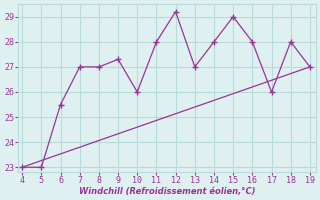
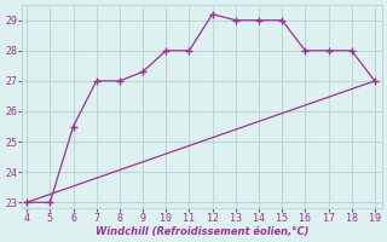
10: 26.0 -> 28.0
13: 27.0 -> 29.0
14: 28.0 -> 29.0
17: 26.0 -> 28.0
